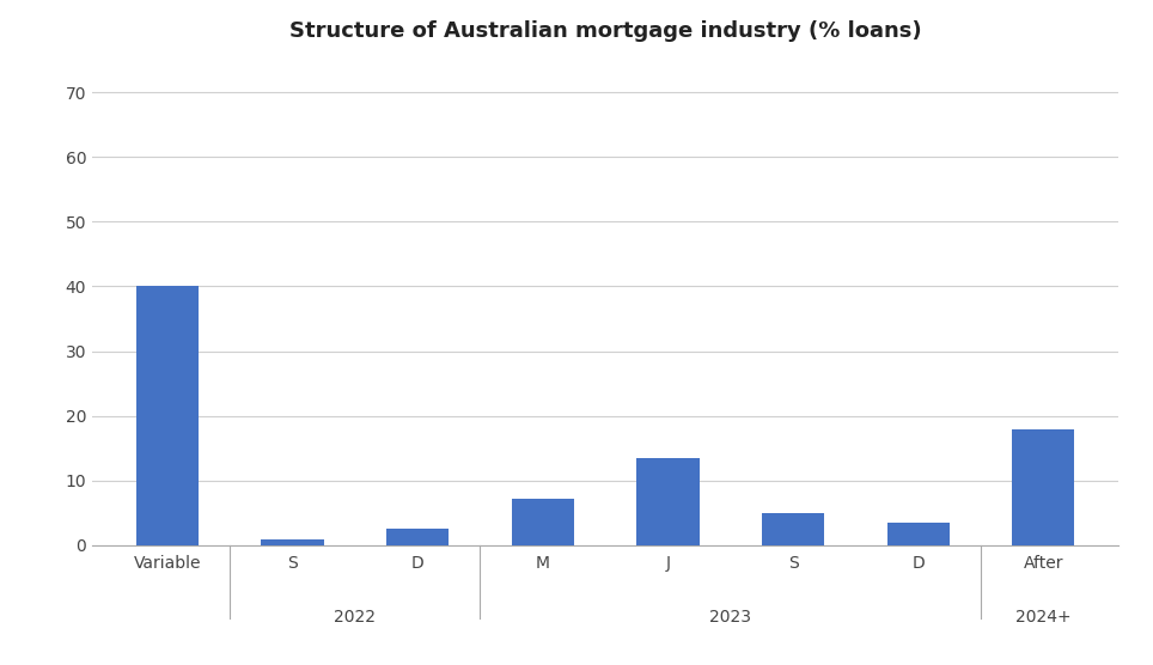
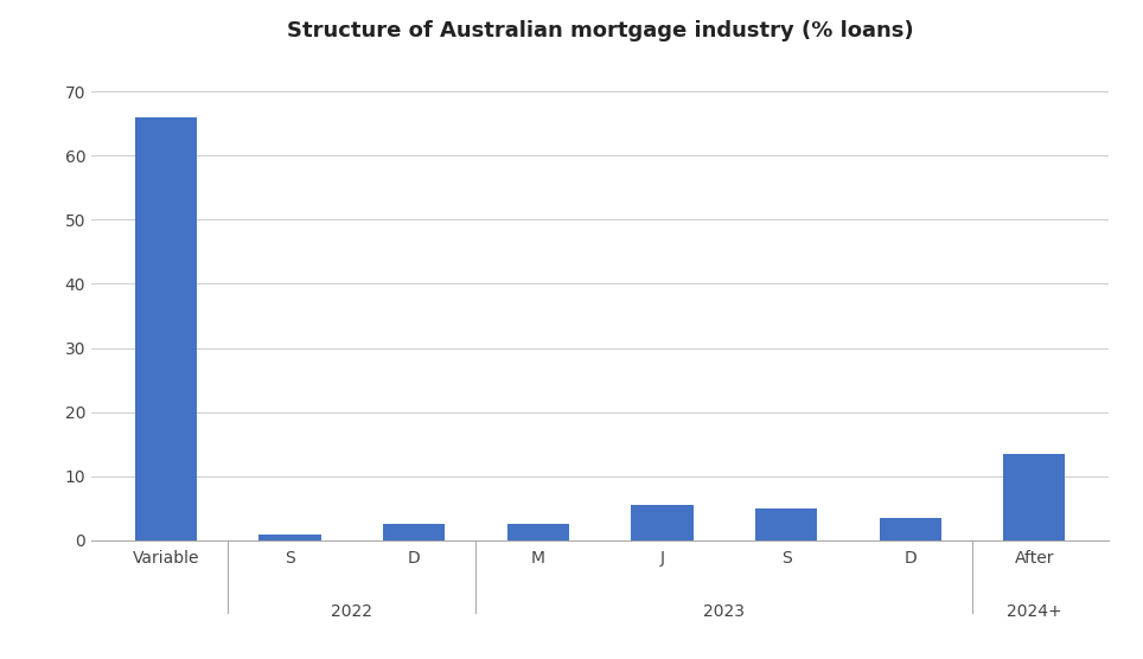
Variable: 40.0 -> 66.0
M: 7.2 -> 2.5
J: 13.4 -> 5.5
After: 18.0 -> 13.5
